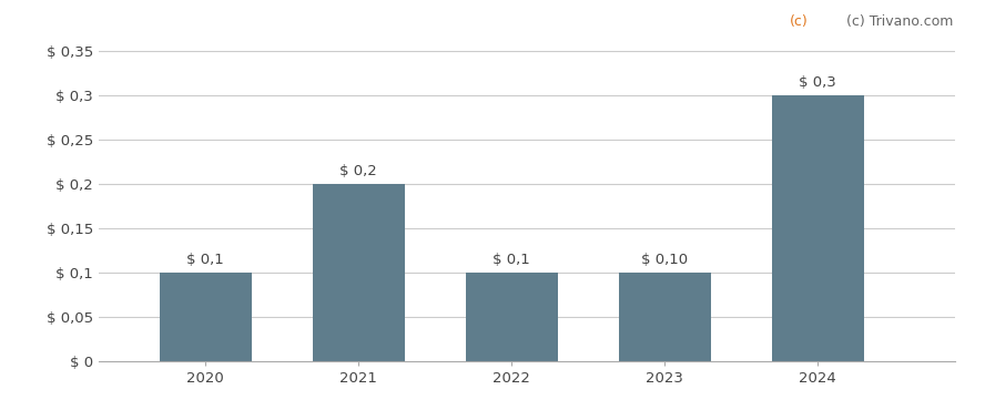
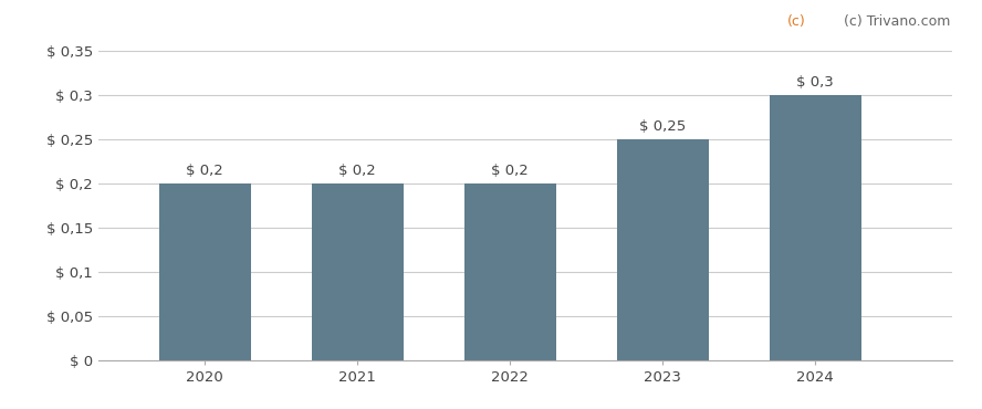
2020: 0,1 -> 0,2
2022: 0,1 -> 0,2
2023: 0,10 -> 0,25
